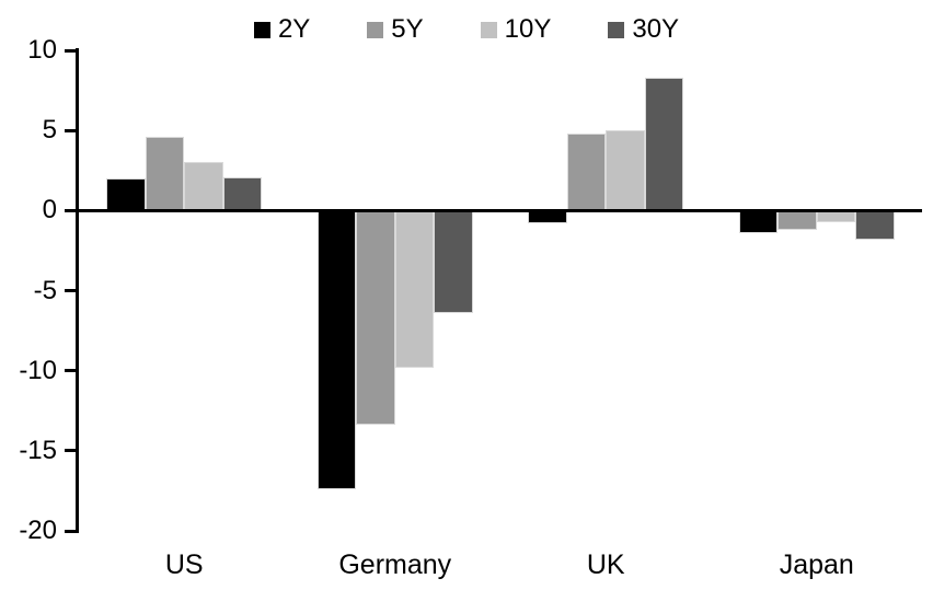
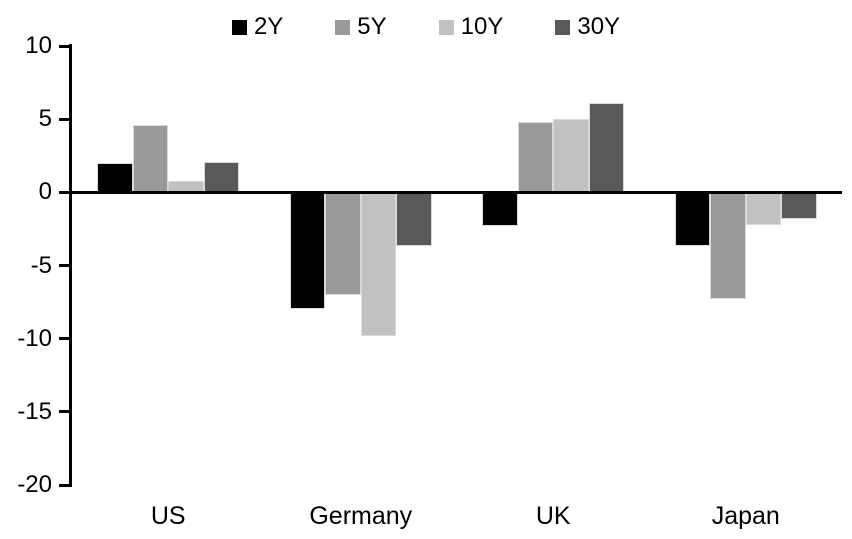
10Y/US: 3.0 -> 0.8
2Y/Germany: -17.4 -> -8.0
5Y/Germany: -13.4 -> -7.0
30Y/Germany: -6.4 -> -3.7
2Y/UK: -0.8 -> -2.3
30Y/UK: 8.3 -> 6.1
2Y/Japan: -1.4 -> -3.7
5Y/Japan: -1.2 -> -7.3
10Y/Japan: -0.7 -> -2.2
